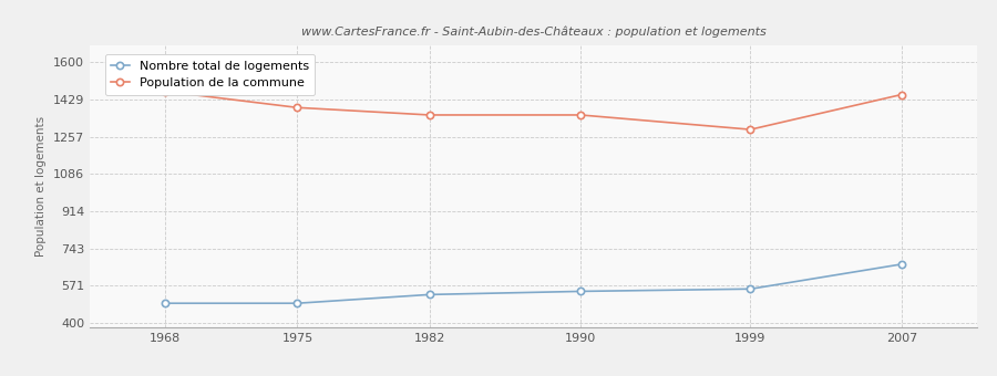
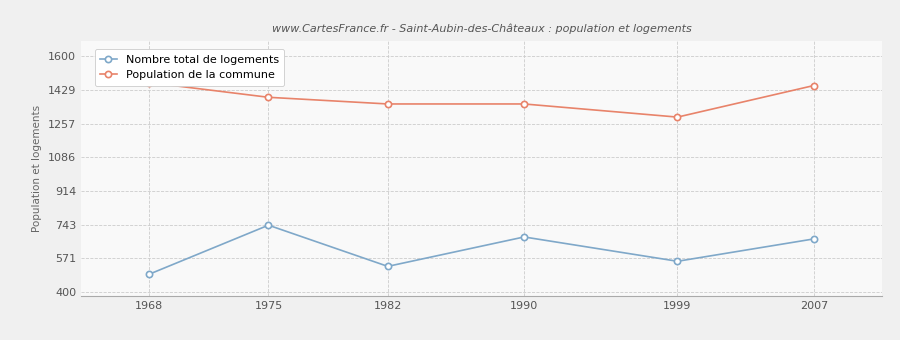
Nombre total de logements/1975: 490 -> 740
Nombre total de logements/1990: 540 -> 680
